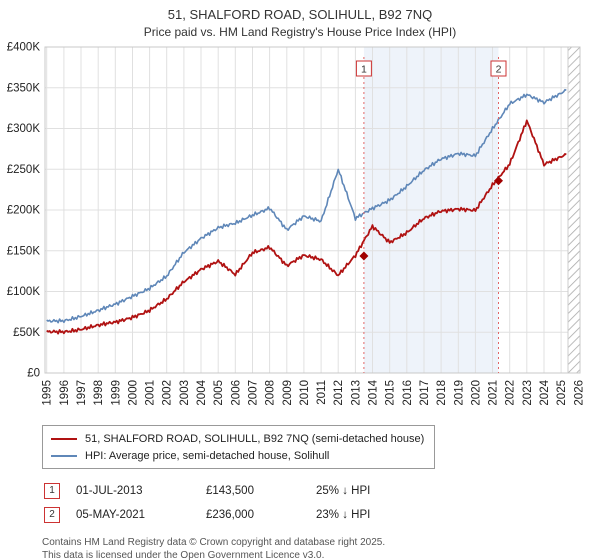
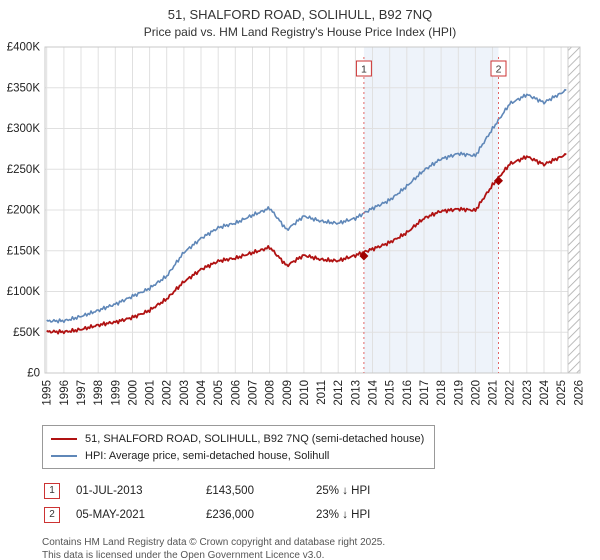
51, SHALFORD ROAD, SOLIHULL, B92 7NQ (semi-detached house)/2006: £120K -> £140K
51, SHALFORD ROAD, SOLIHULL, B92 7NQ (semi-detached house)/2012: £120K -> £140K
HPI: Average price, semi-detached house, Solihull/2012: £250K -> £180K
51, SHALFORD ROAD, SOLIHULL, B92 7NQ (semi-detached house)/2014: £180K -> £150K
51, SHALFORD ROAD, SOLIHULL, B92 7NQ (semi-detached house)/2023: £310K -> £270K
